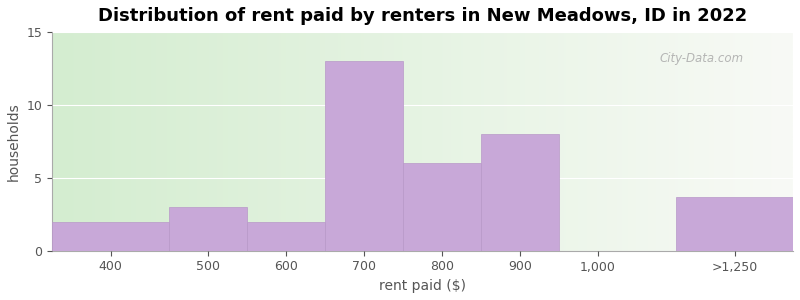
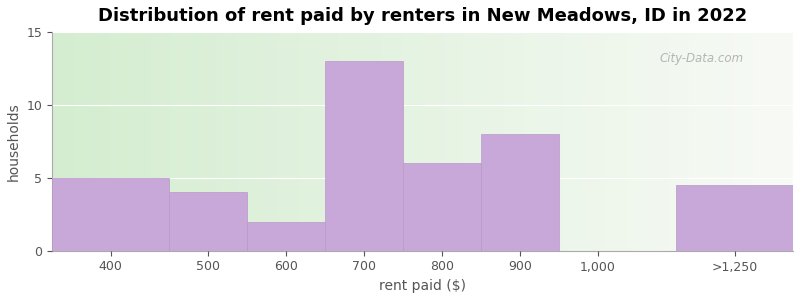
400: 2.0 -> 5.0
500: 3.0 -> 4.0
>1,250: 3.7 -> 4.5
